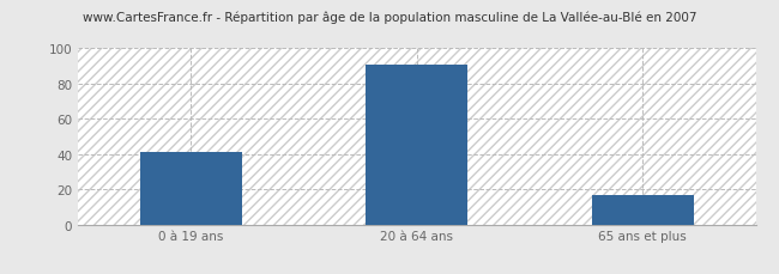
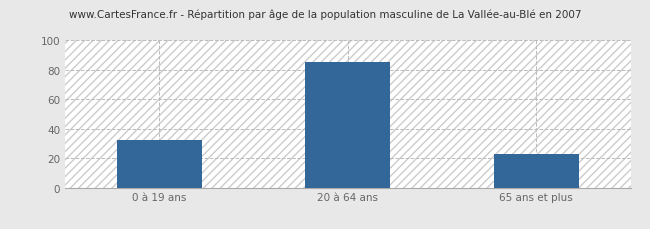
0 à 19 ans: 41 -> 32
20 à 64 ans: 91 -> 85
65 ans et plus: 17 -> 23
